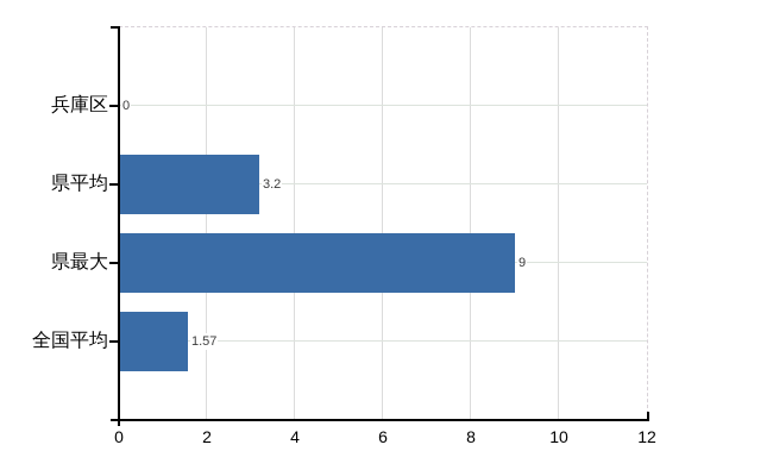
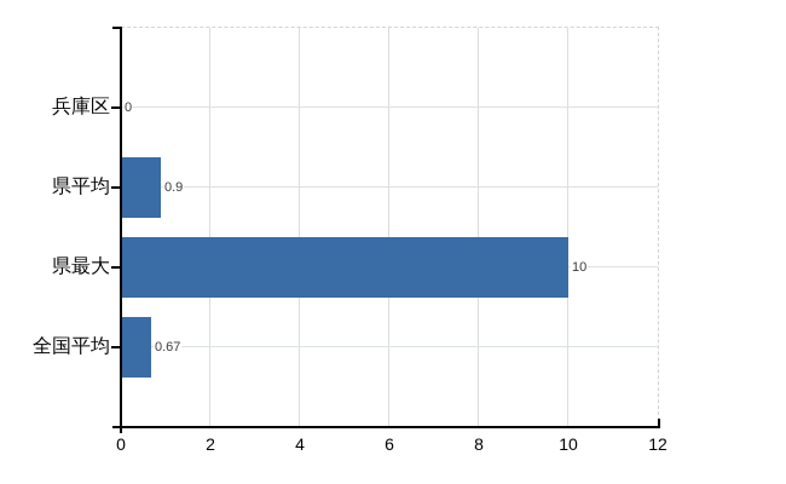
県平均: 3.2 -> 0.9
県最大: 9 -> 10
全国平均: 1.57 -> 0.67
